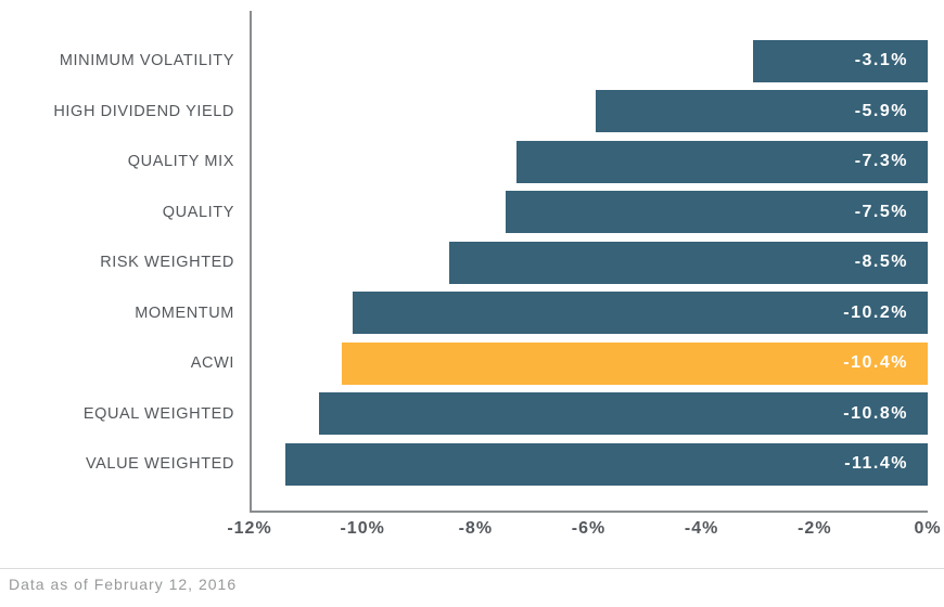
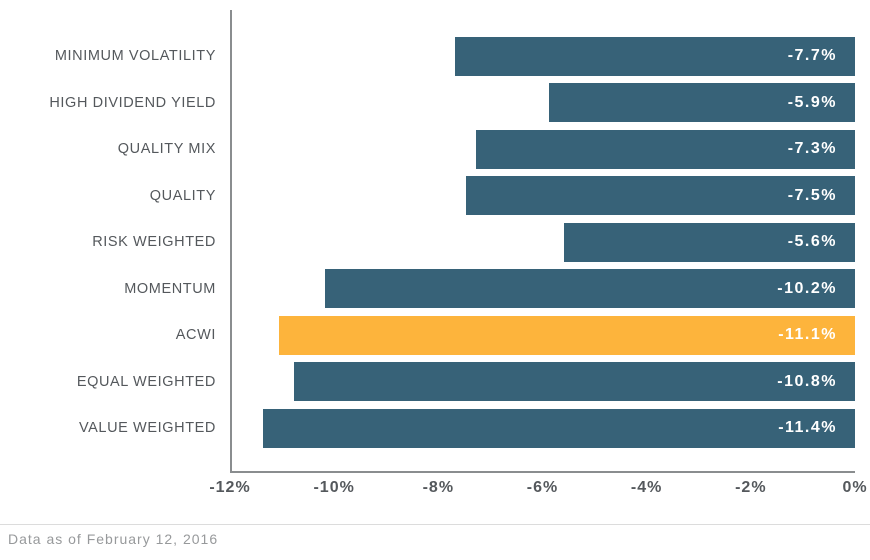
MINIMUM VOLATILITY: -3.1% -> -7.7%
RISK WEIGHTED: -8.5% -> -5.6%
ACWI: -10.4% -> -11.1%
